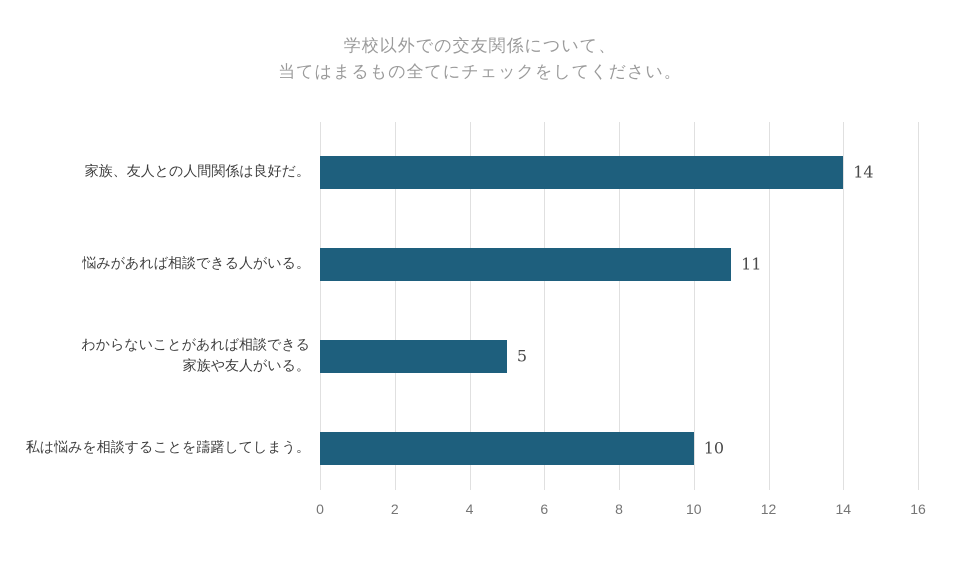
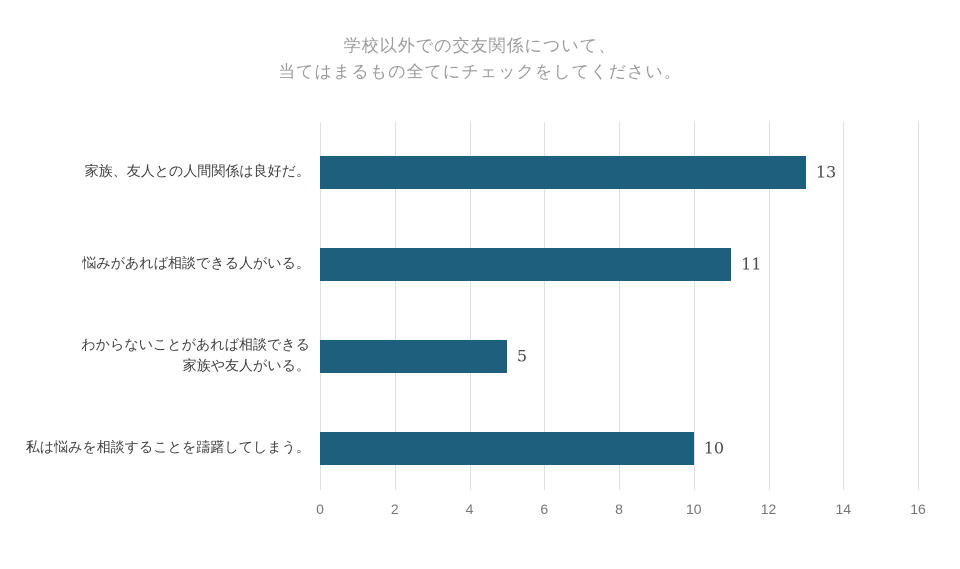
家族、友人との人間関係は良好だ。: 14 -> 13
